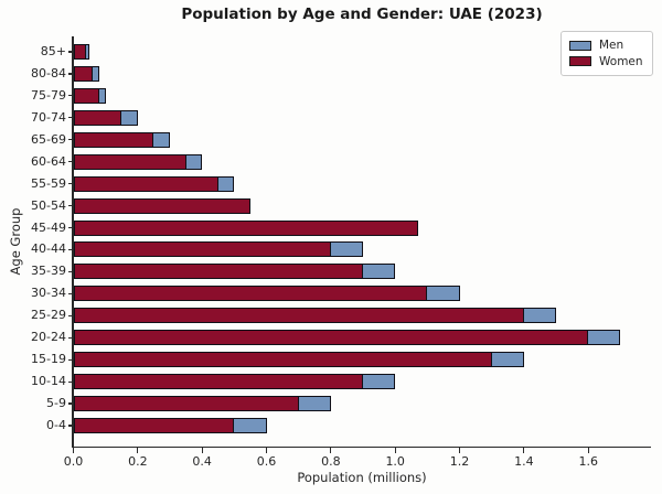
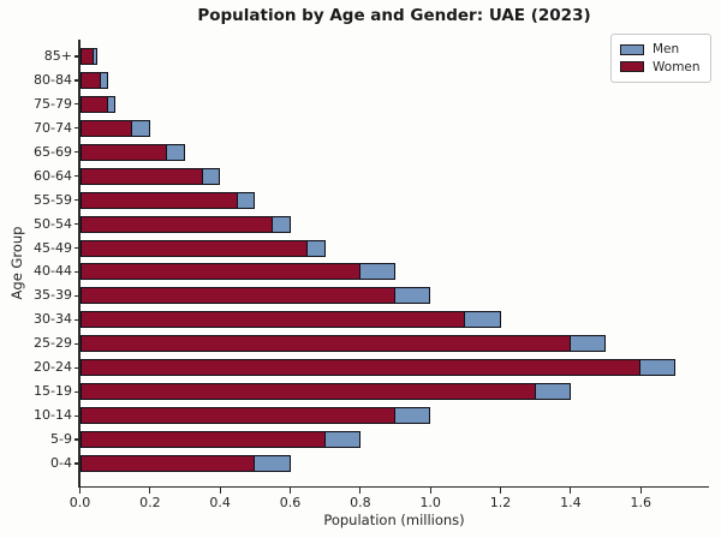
Men/50-54: 0.53 -> 0.60
Women/45-49: 1.07 -> 0.65
